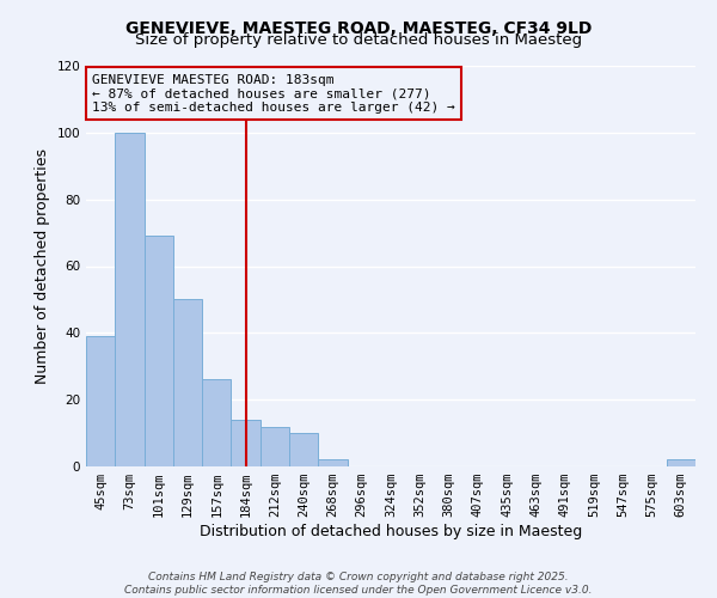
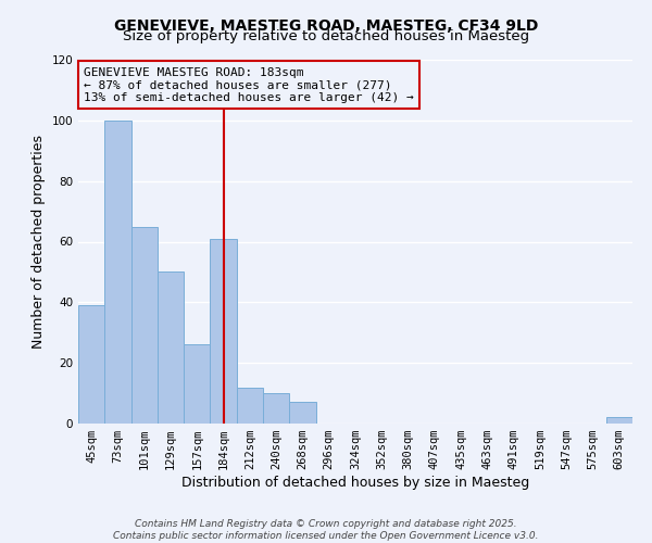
101sqm: 69 -> 65
184sqm: 14 -> 61
268sqm: 2 -> 7
